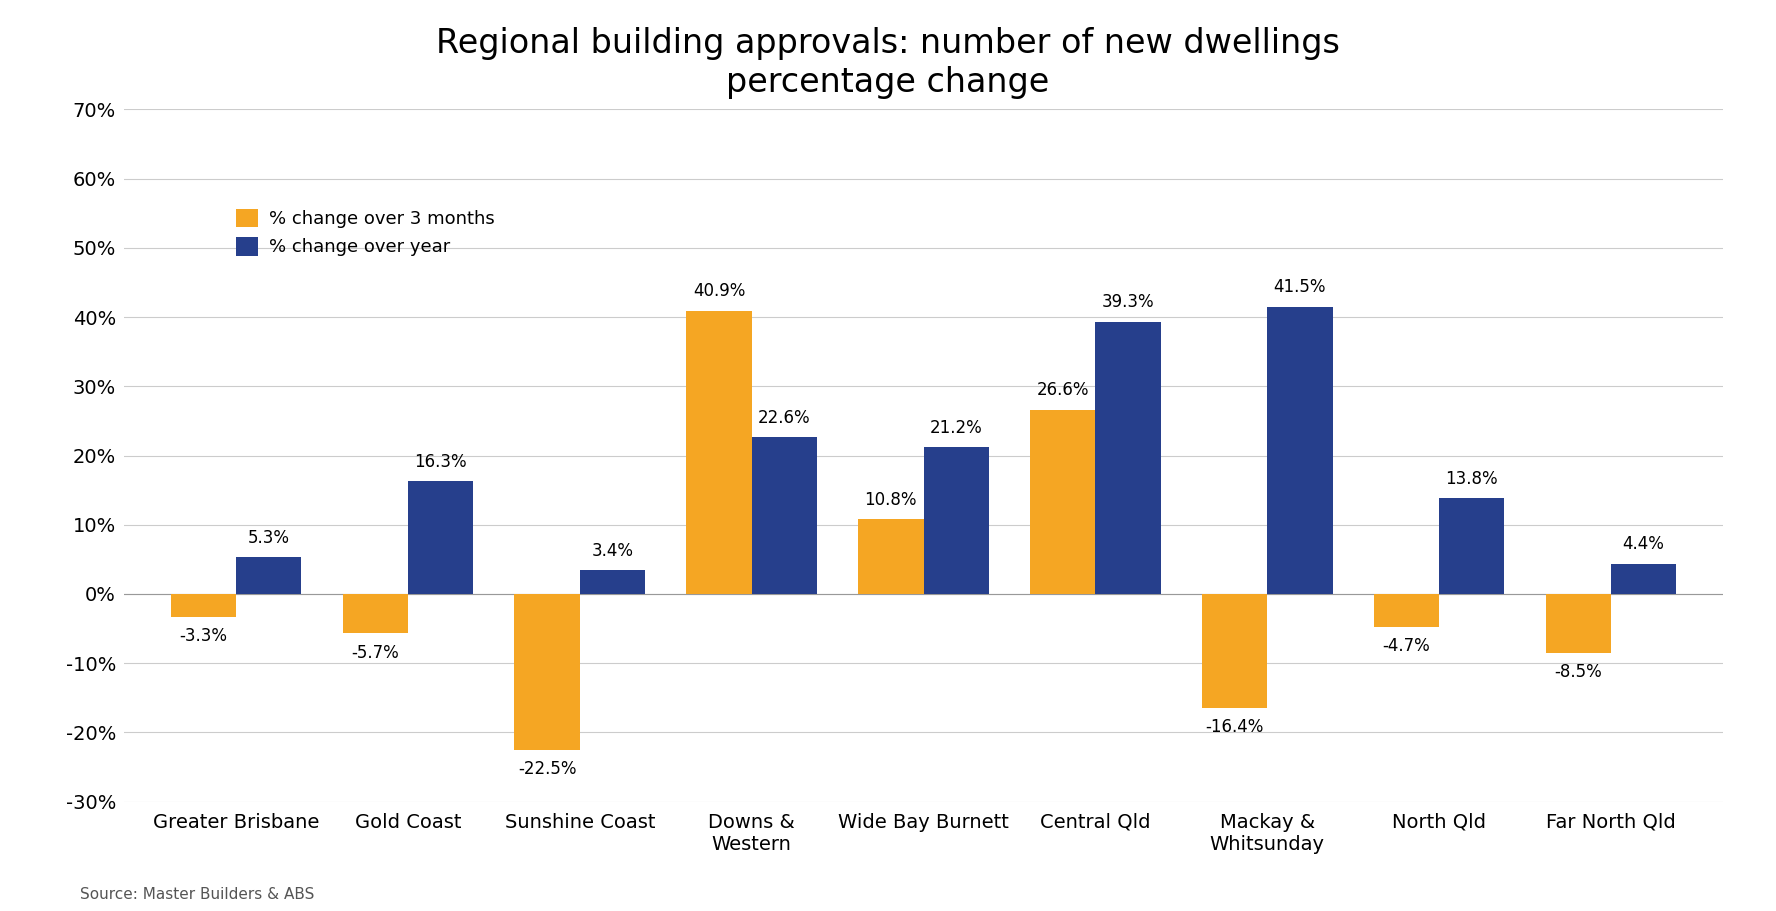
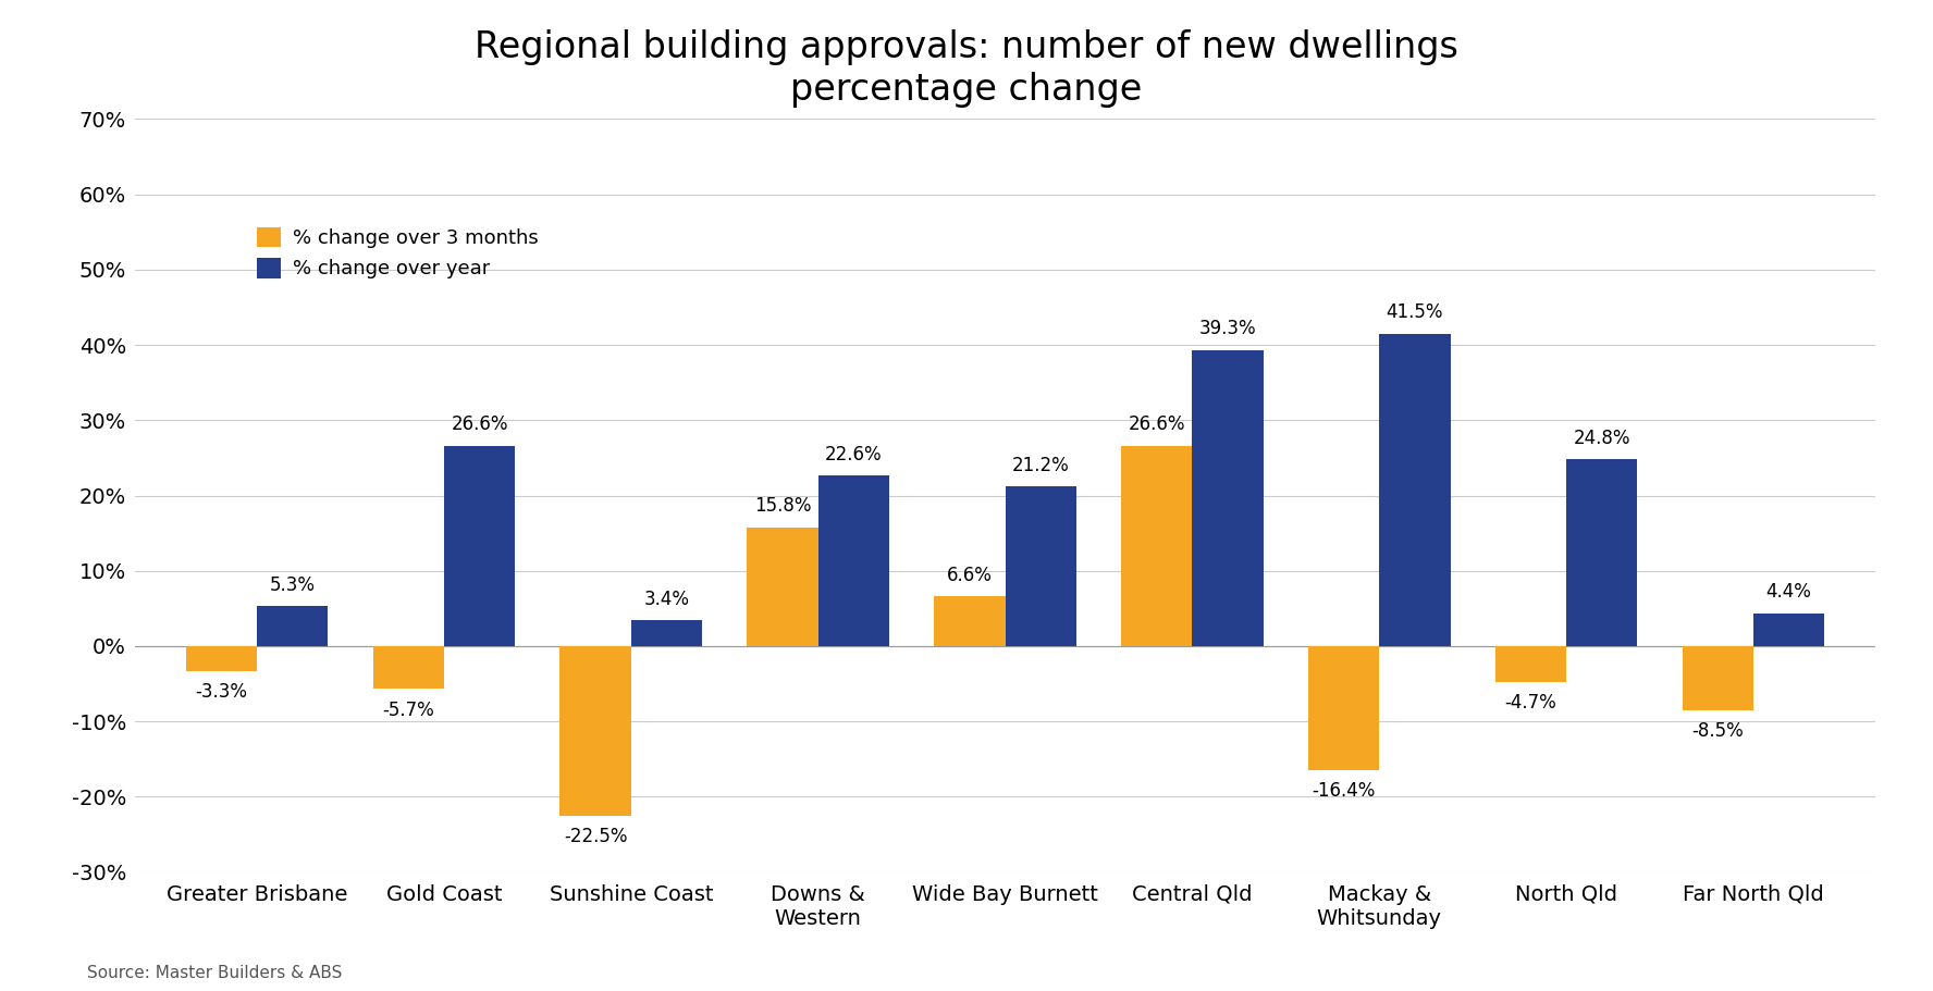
% change over year/Gold Coast: 16.3% -> 26.6%
% change over 3 months/Downs & Western: 40.9% -> 15.8%
% change over 3 months/Wide Bay Burnett: 10.8% -> 6.6%
% change over year/North Qld: 13.8% -> 24.8%
